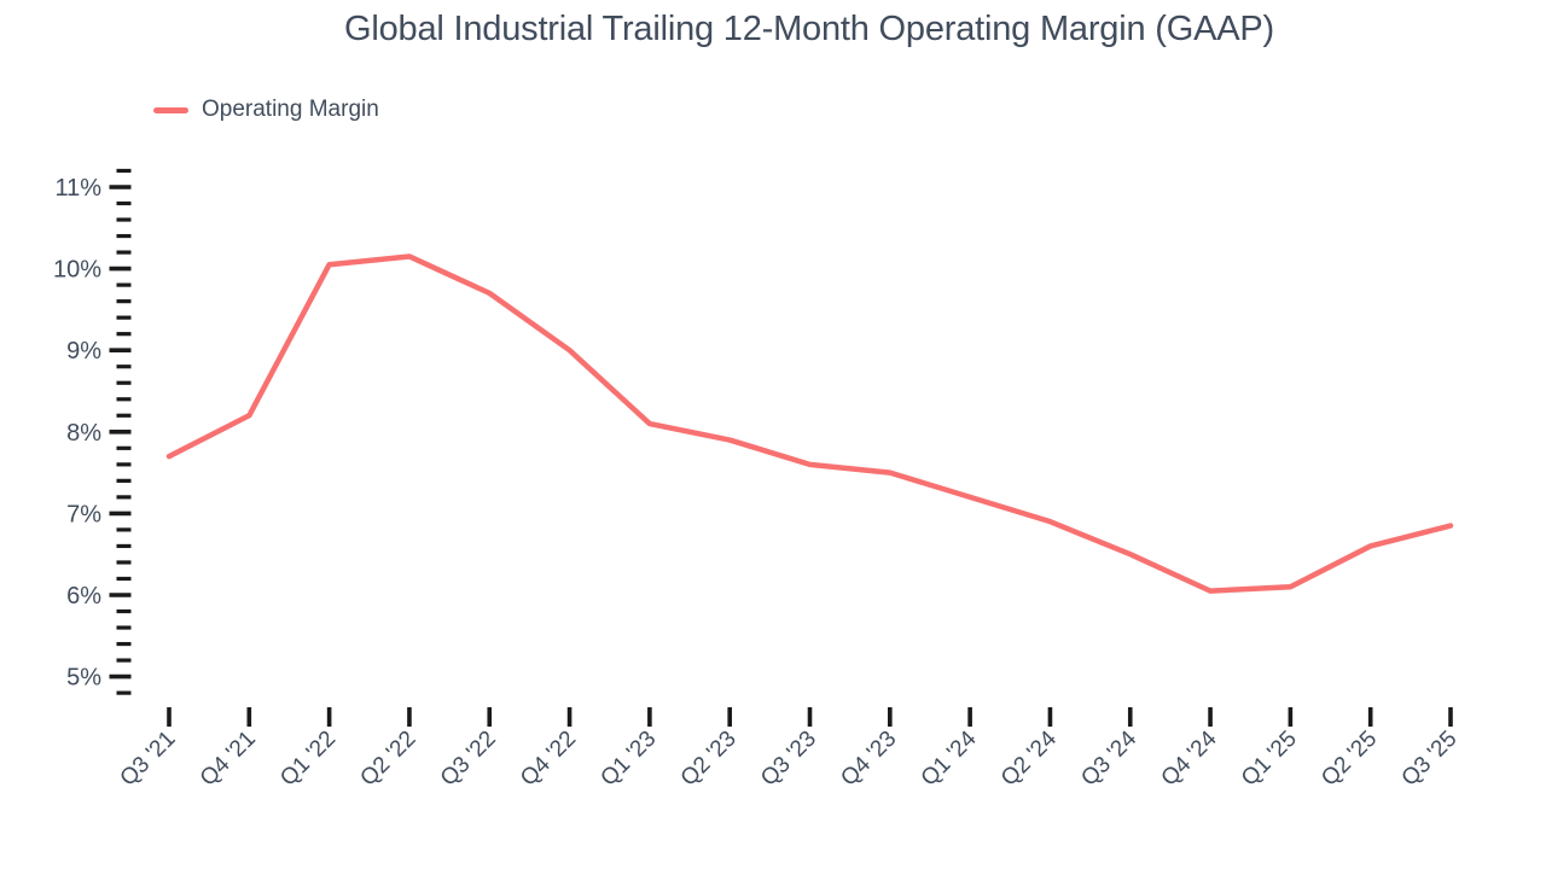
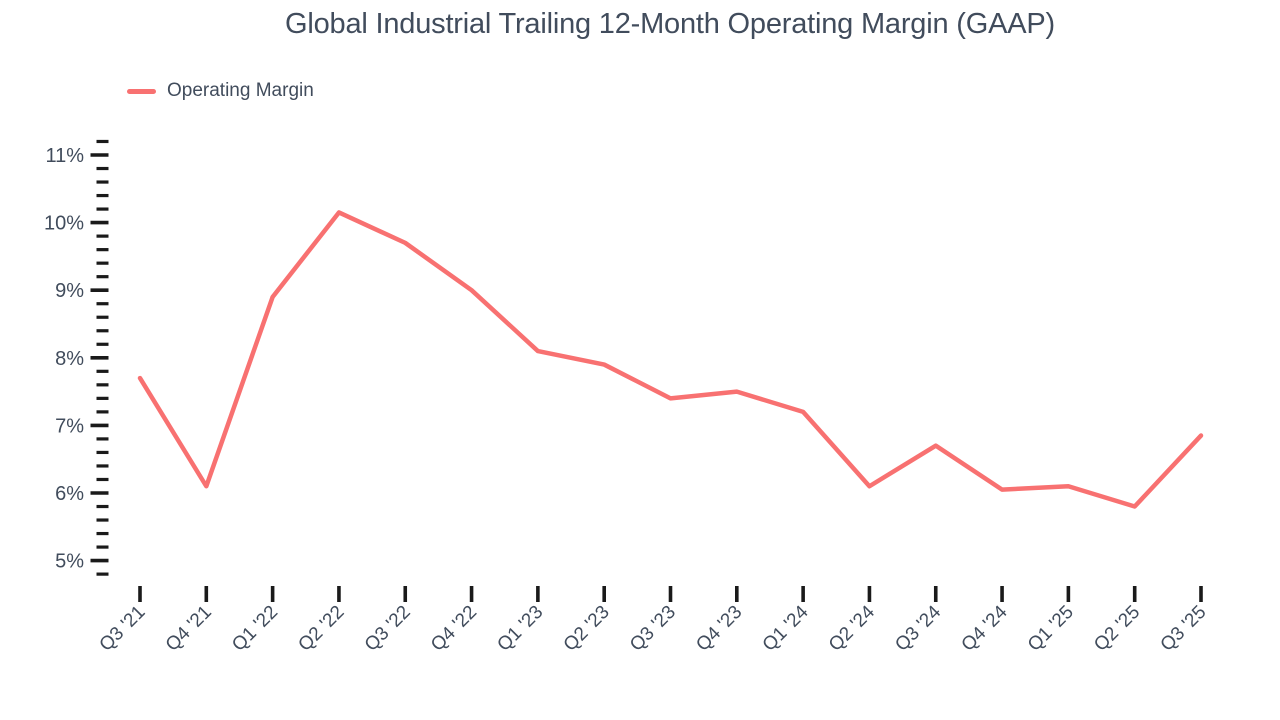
Q4 '21: 8.2% -> 6.1%
Q1 '22: 10.1% -> 8.9%
Q3 '23: 7.6% -> 7.4%
Q2 '24: 6.9% -> 6.1%
Q3 '24: 6.5% -> 6.7%
Q2 '25: 6.6% -> 5.8%
